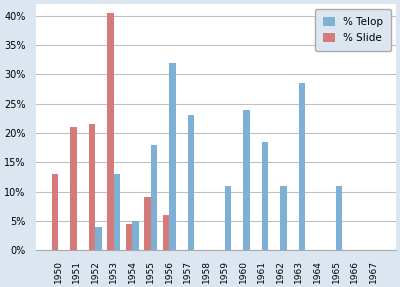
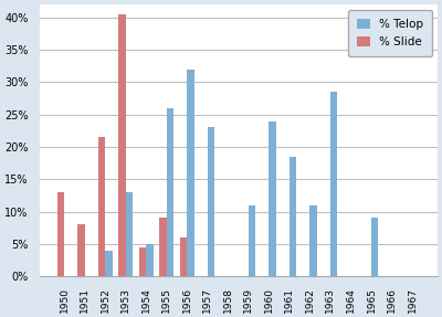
% Slide/1951: 21.0% -> 8.0%
% Telop/1955: 18.0% -> 26.0%
% Telop/1965: 11.0% -> 9.0%
